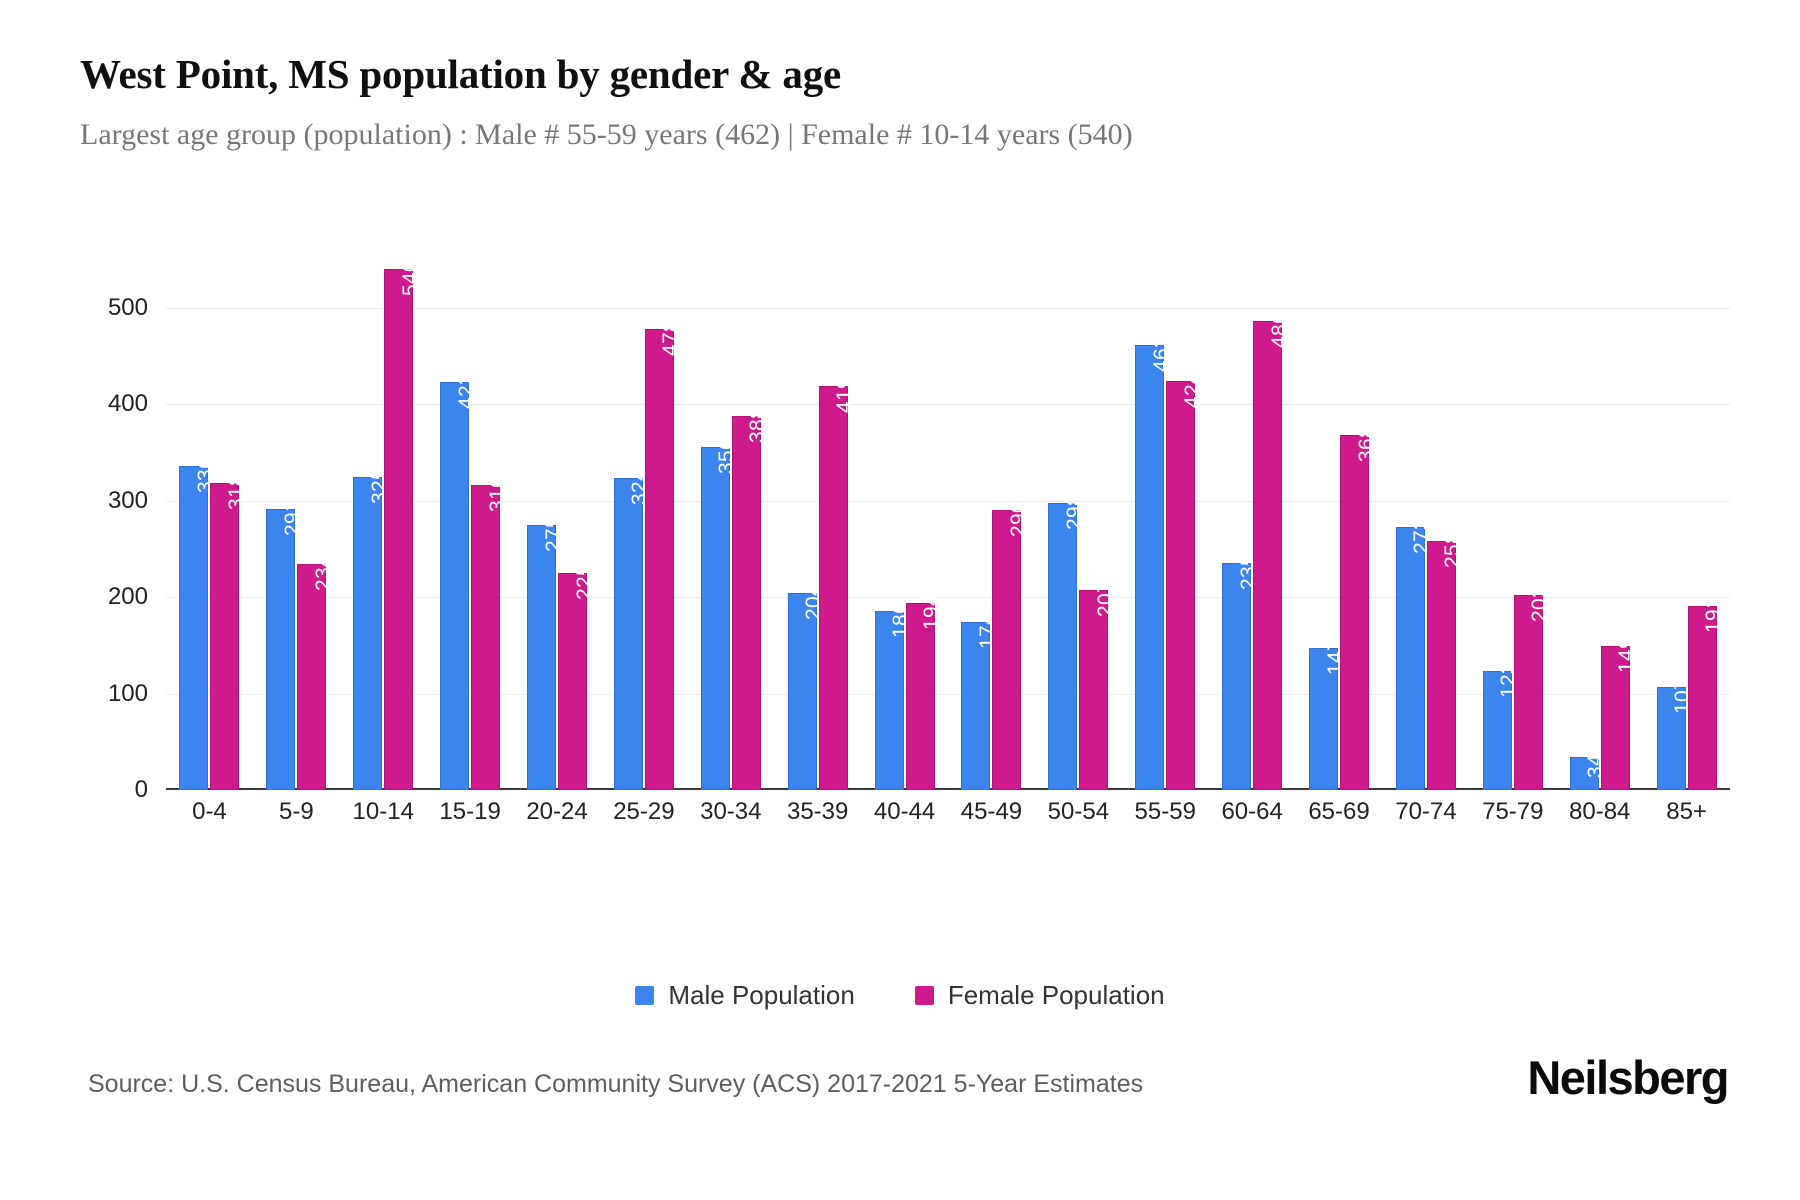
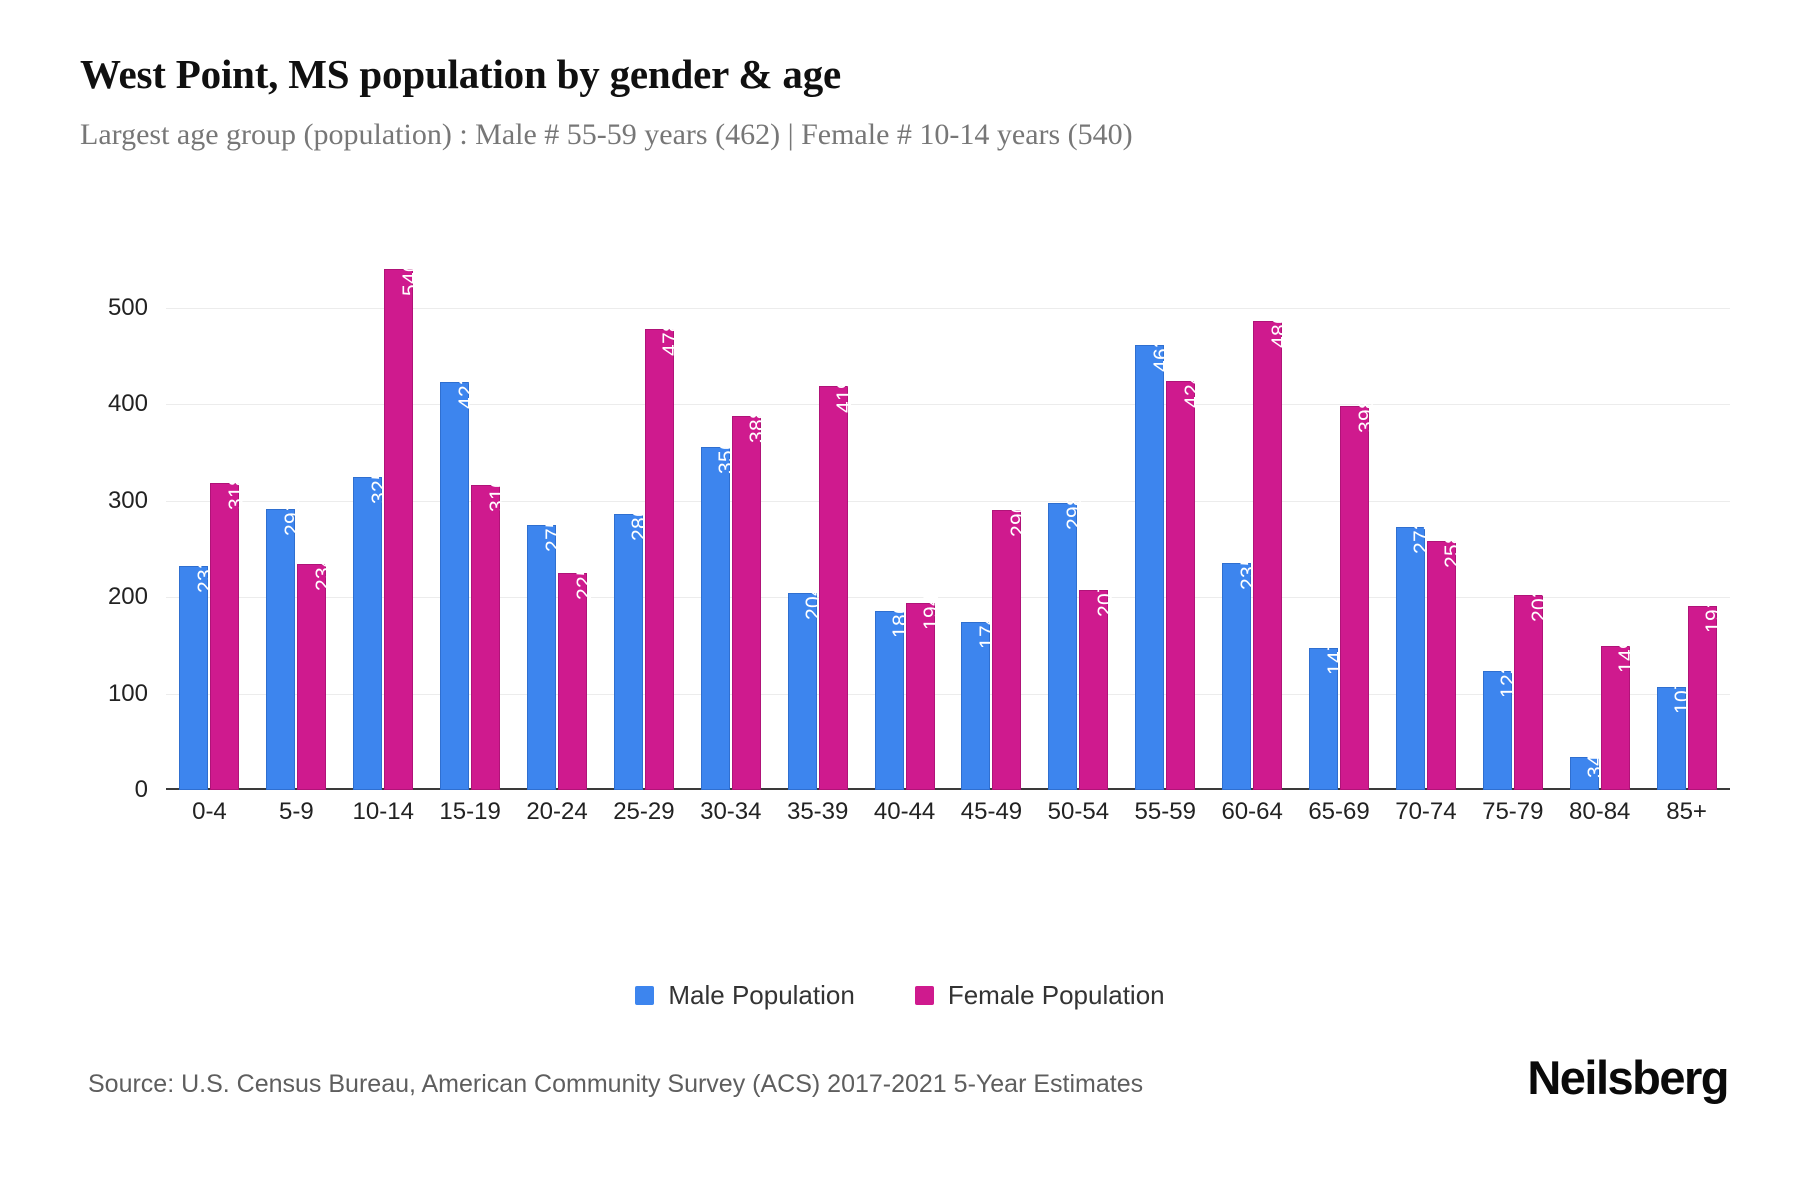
Male Population/0-4: 336 -> 232
Male Population/25-29: 324 -> 286
Female Population/65-69: 368 -> 398
